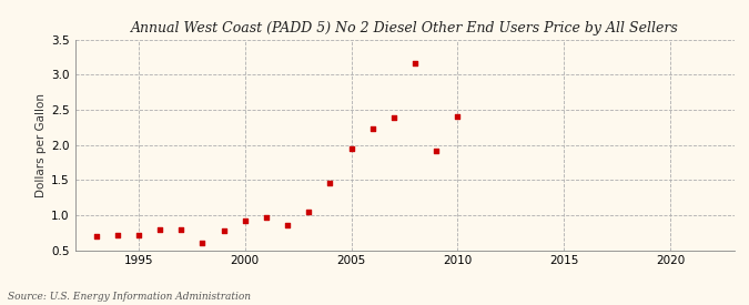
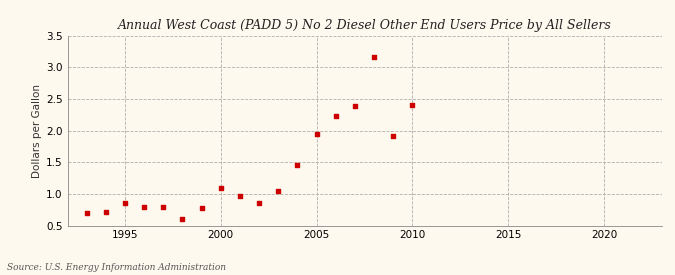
1995: 0.72 -> 0.86
2000: 0.92 -> 1.10
